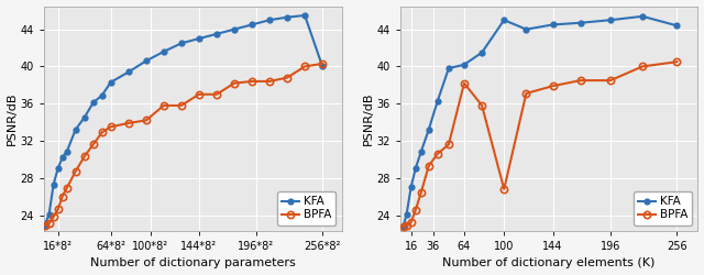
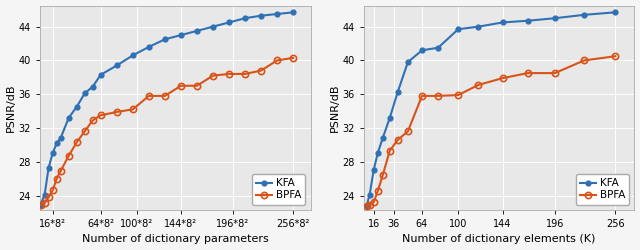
KFA/256*8²: 40.0 -> 45.7
KFA/64: 40.2 -> 41.2
BPFA/64: 38.2 -> 35.8
KFA/100: 45.0 -> 43.7
BPFA/100: 26.8 -> 35.9
KFA/256: 44.4 -> 45.7
